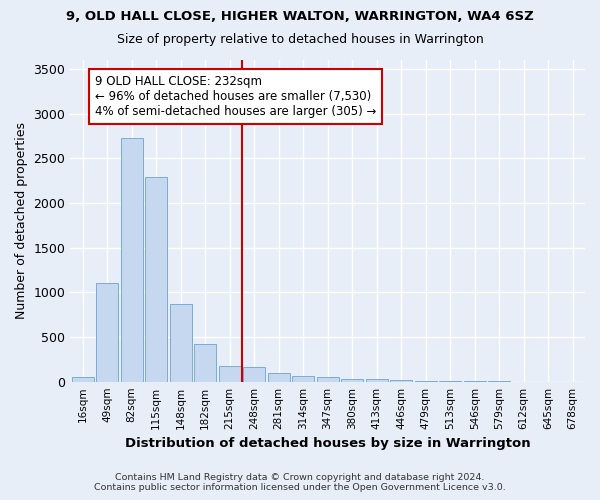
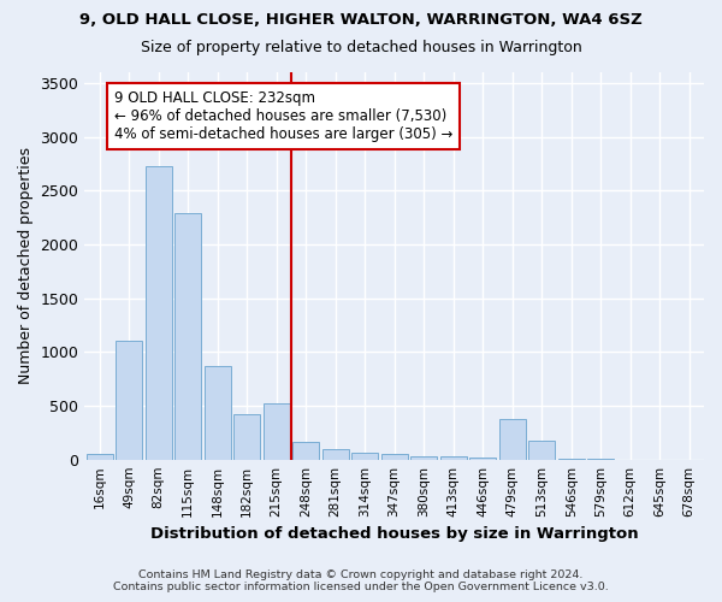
215sqm: 180 -> 520
479sqm: 10 -> 380
513sqm: 10 -> 180
